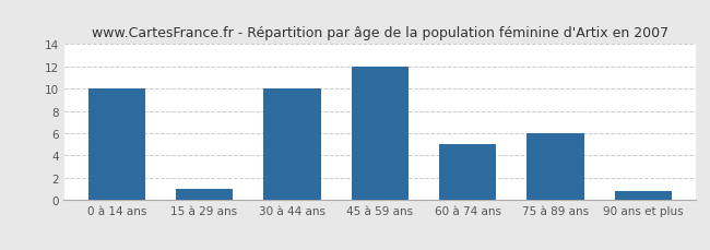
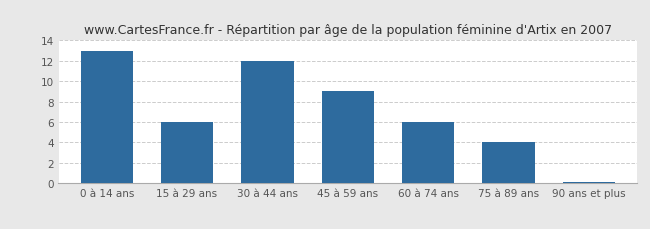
0 à 14 ans: 10.0 -> 13.0
15 à 29 ans: 1.0 -> 6.0
30 à 44 ans: 10.0 -> 12.0
45 à 59 ans: 12.0 -> 9.0
60 à 74 ans: 5.0 -> 6.0
75 à 89 ans: 6.0 -> 4.0
90 ans et plus: 0.8 -> 0.1
